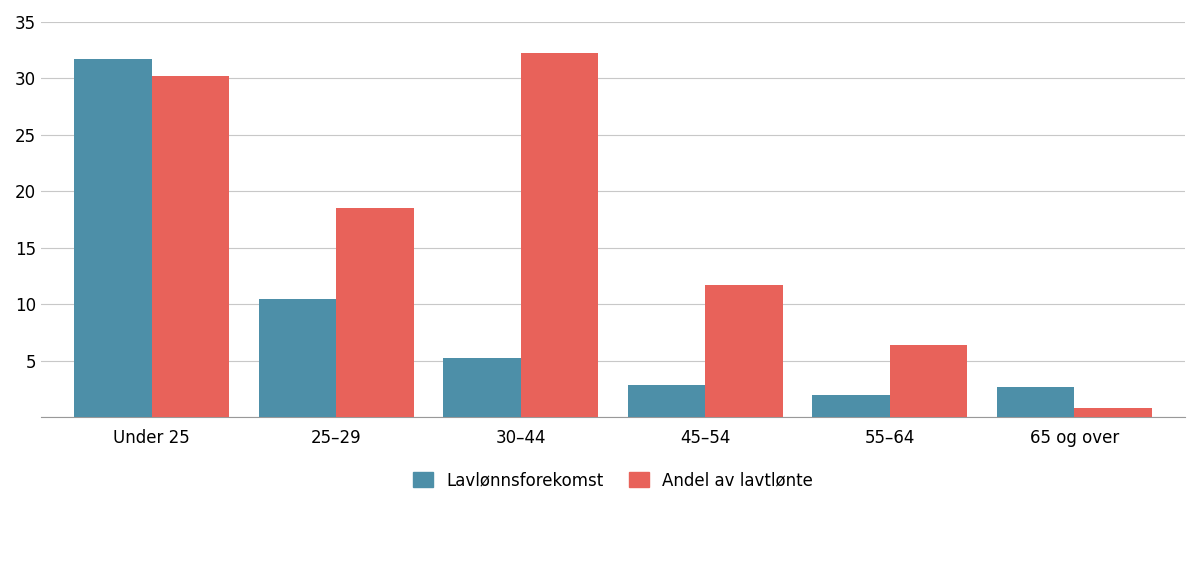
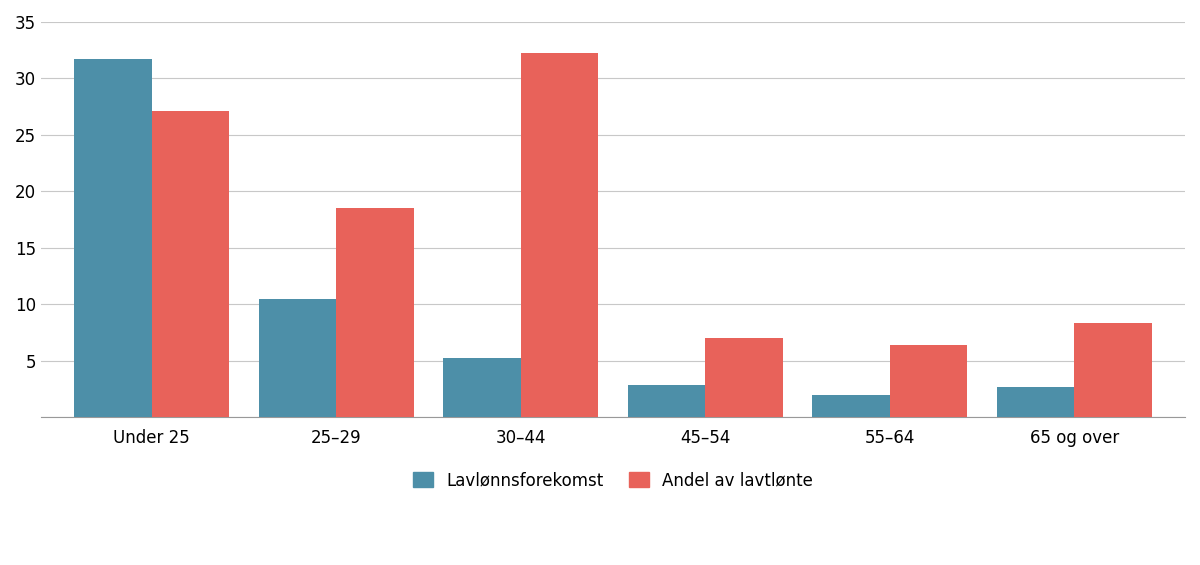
Andel av lavtlønte/Under 25: 30.2 -> 27.1
Andel av lavtlønte/45–54: 11.7 -> 7.0
Andel av lavtlønte/65 og over: 0.8 -> 8.4
